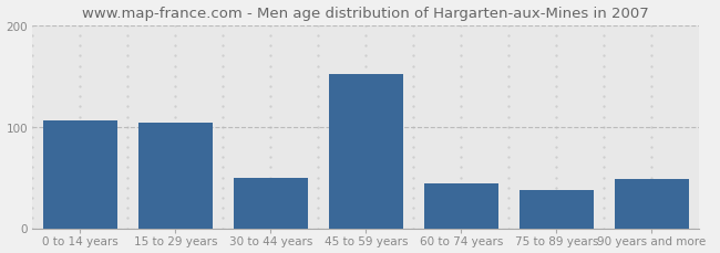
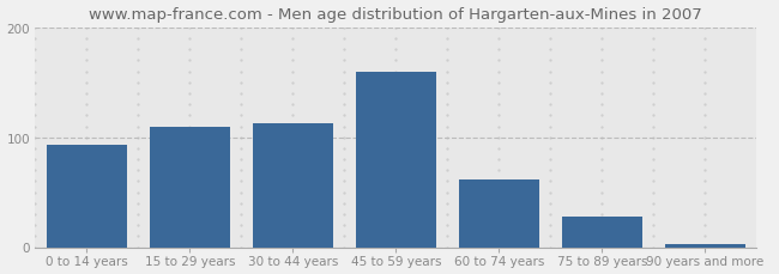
0 to 14 years: 106 -> 93
15 to 29 years: 104 -> 110
30 to 44 years: 50 -> 113
45 to 59 years: 152 -> 160
60 to 74 years: 44 -> 62
75 to 89 years: 38 -> 28
90 years and more: 48 -> 3
